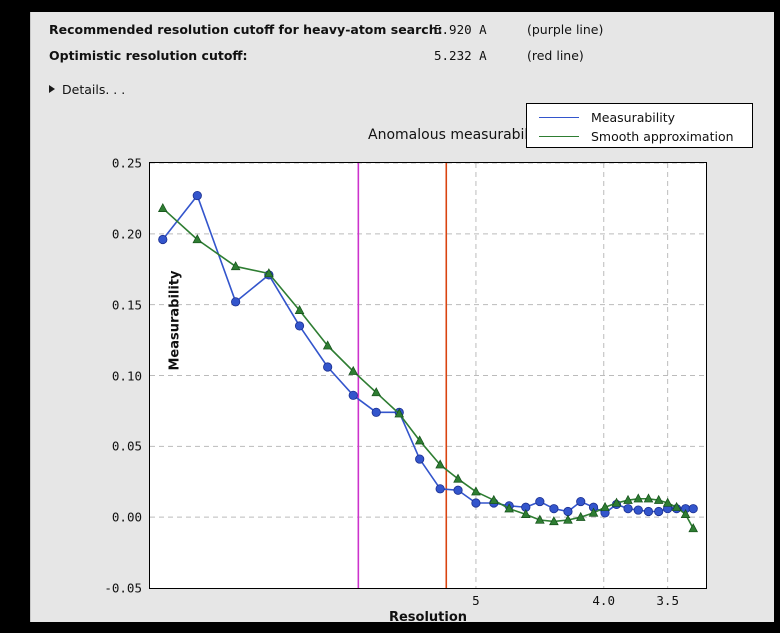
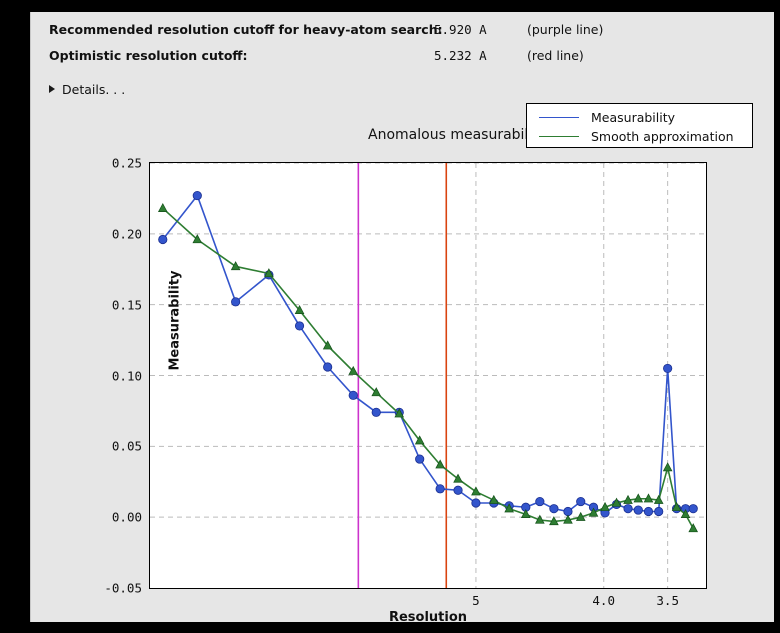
Measurability/3.5: 0.006 -> 0.105
Smooth approximation/3.5: 0.010 -> 0.035
